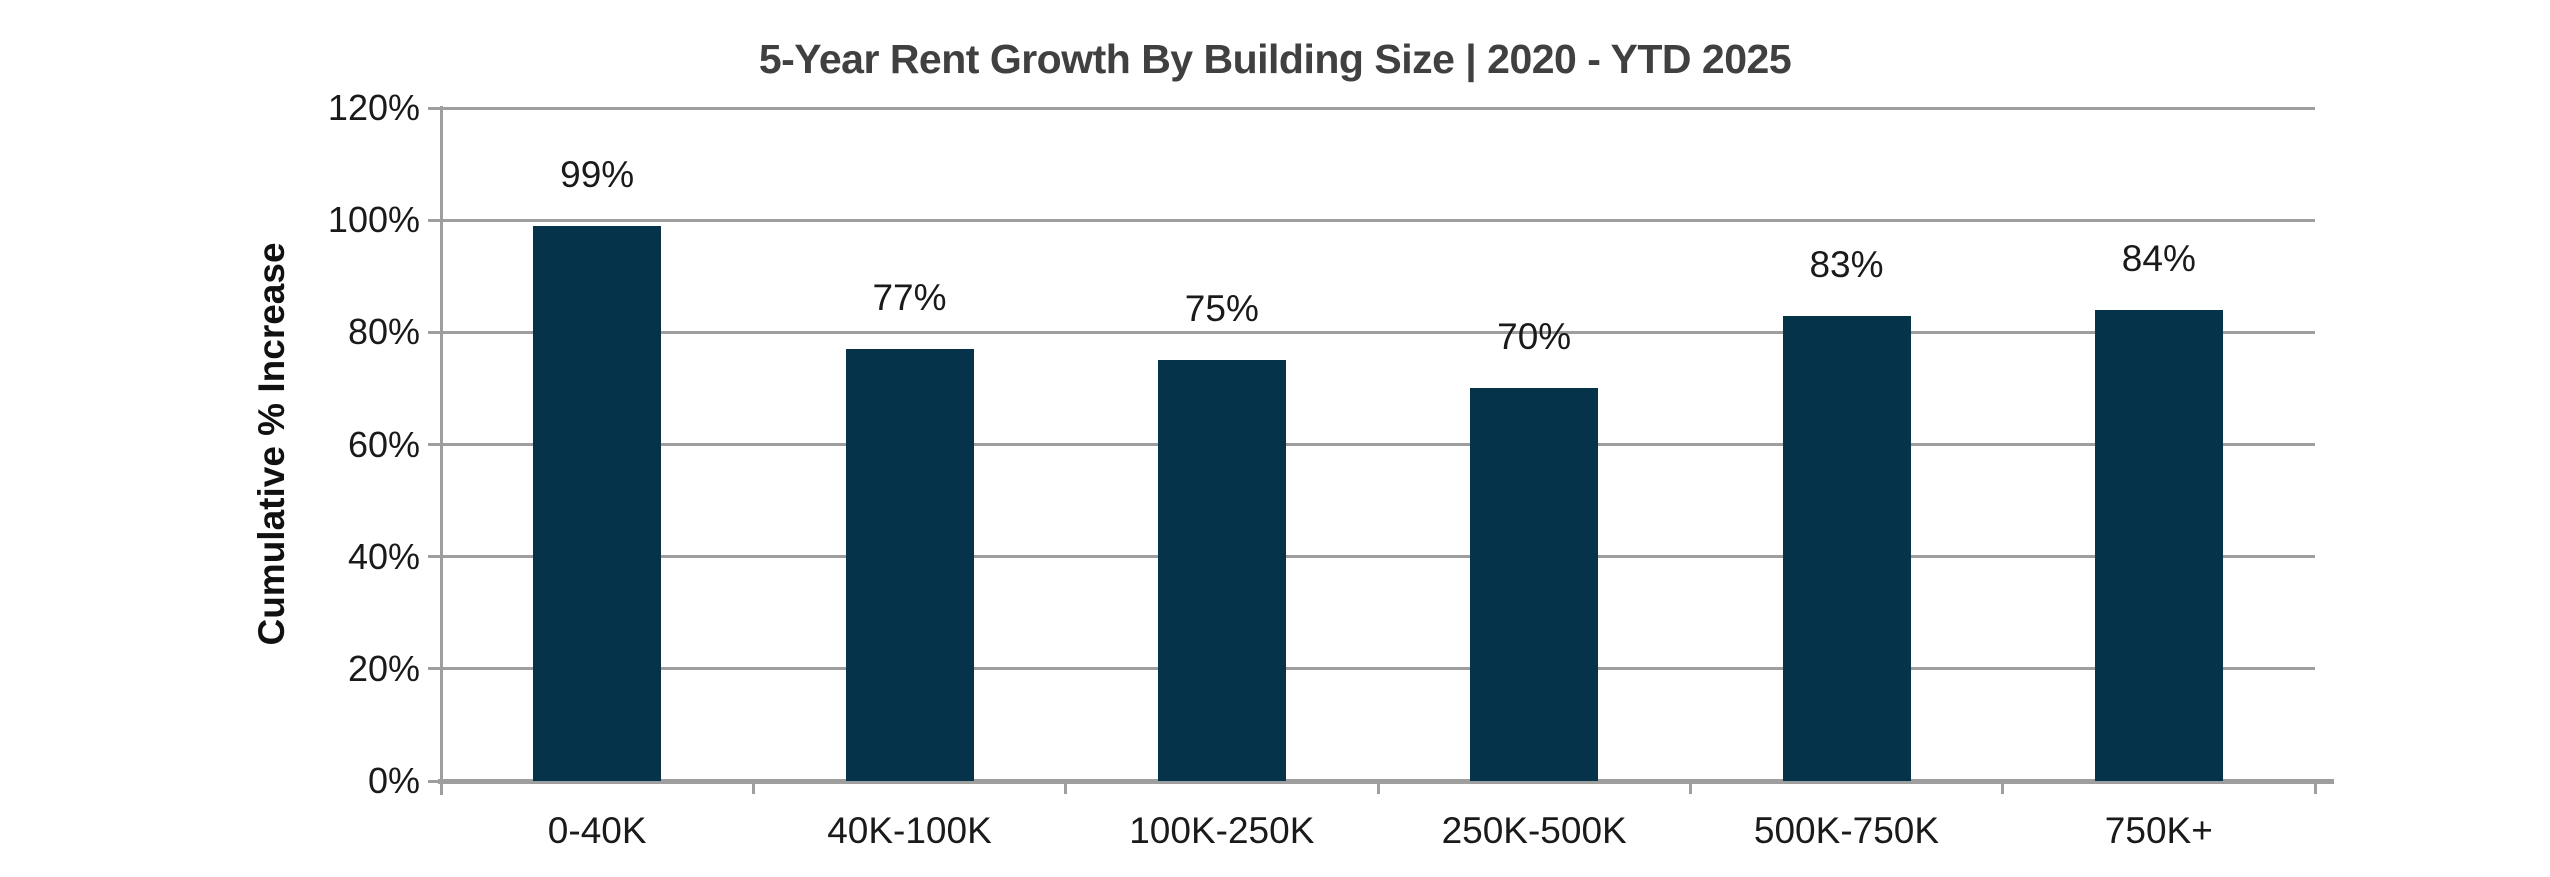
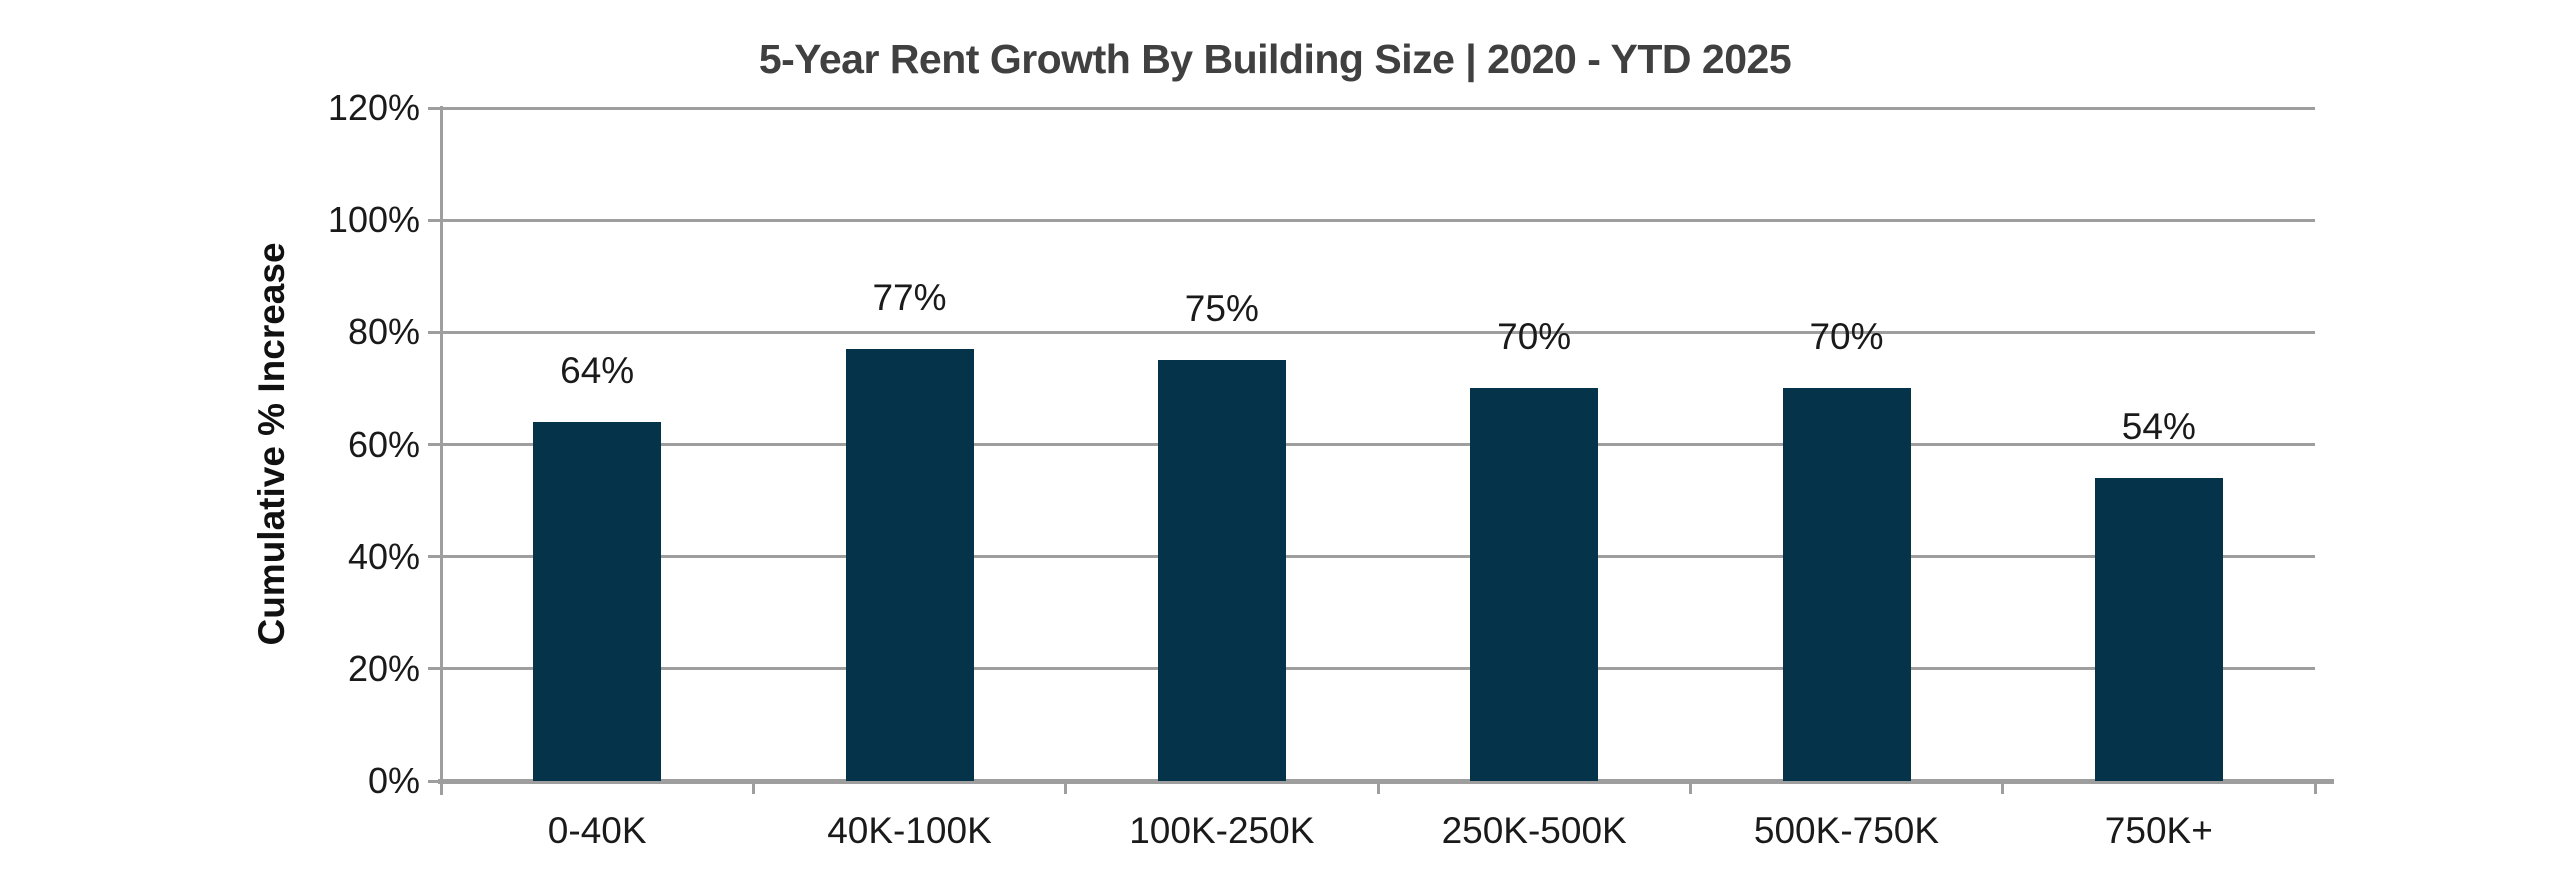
0-40K: 99% -> 64%
500K-750K: 83% -> 70%
750K+: 84% -> 54%
